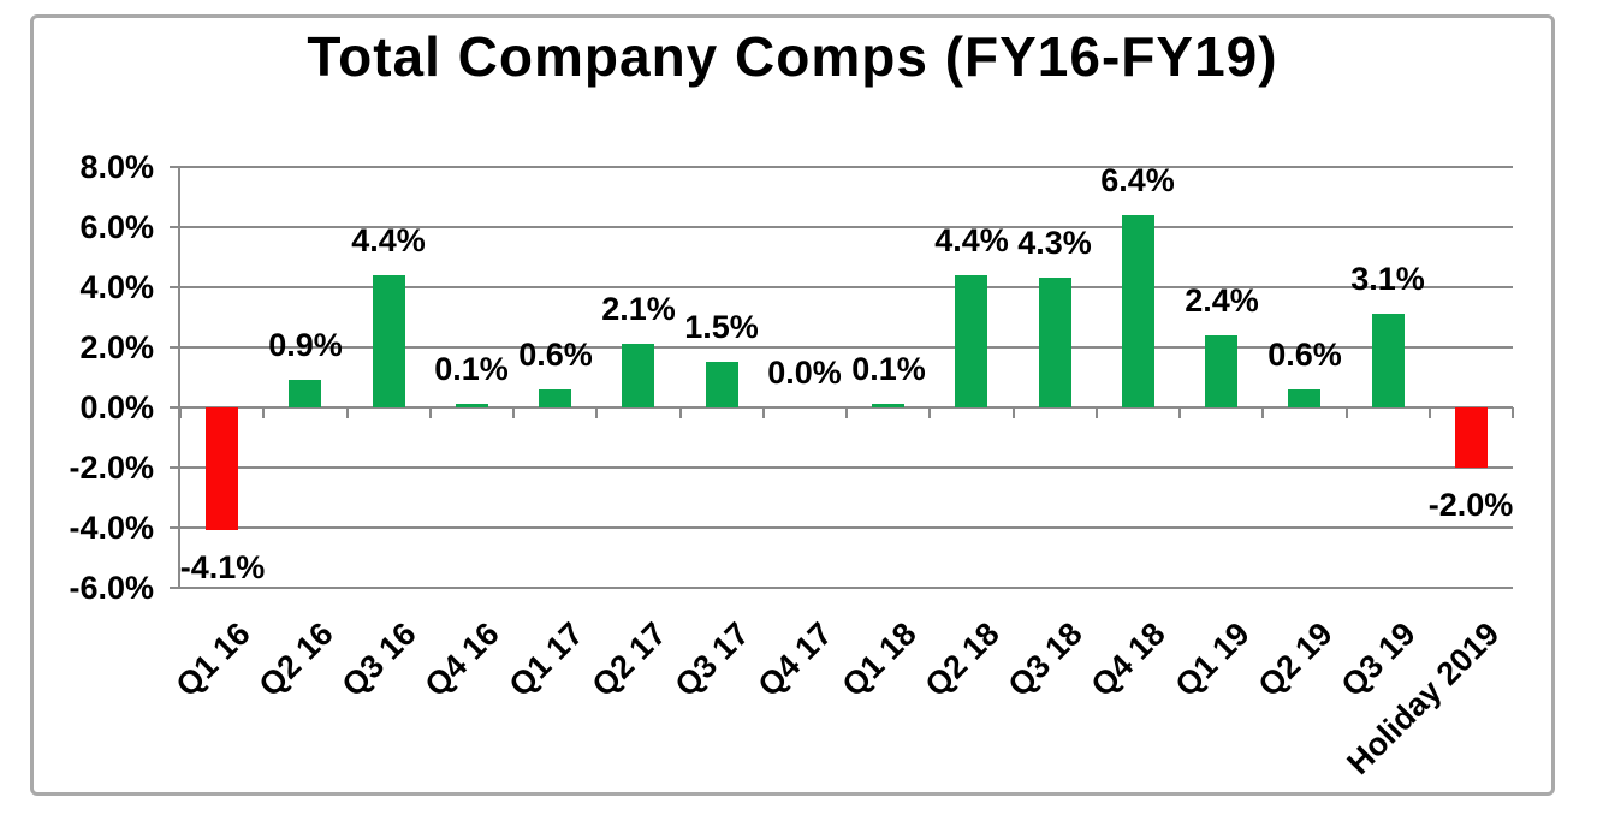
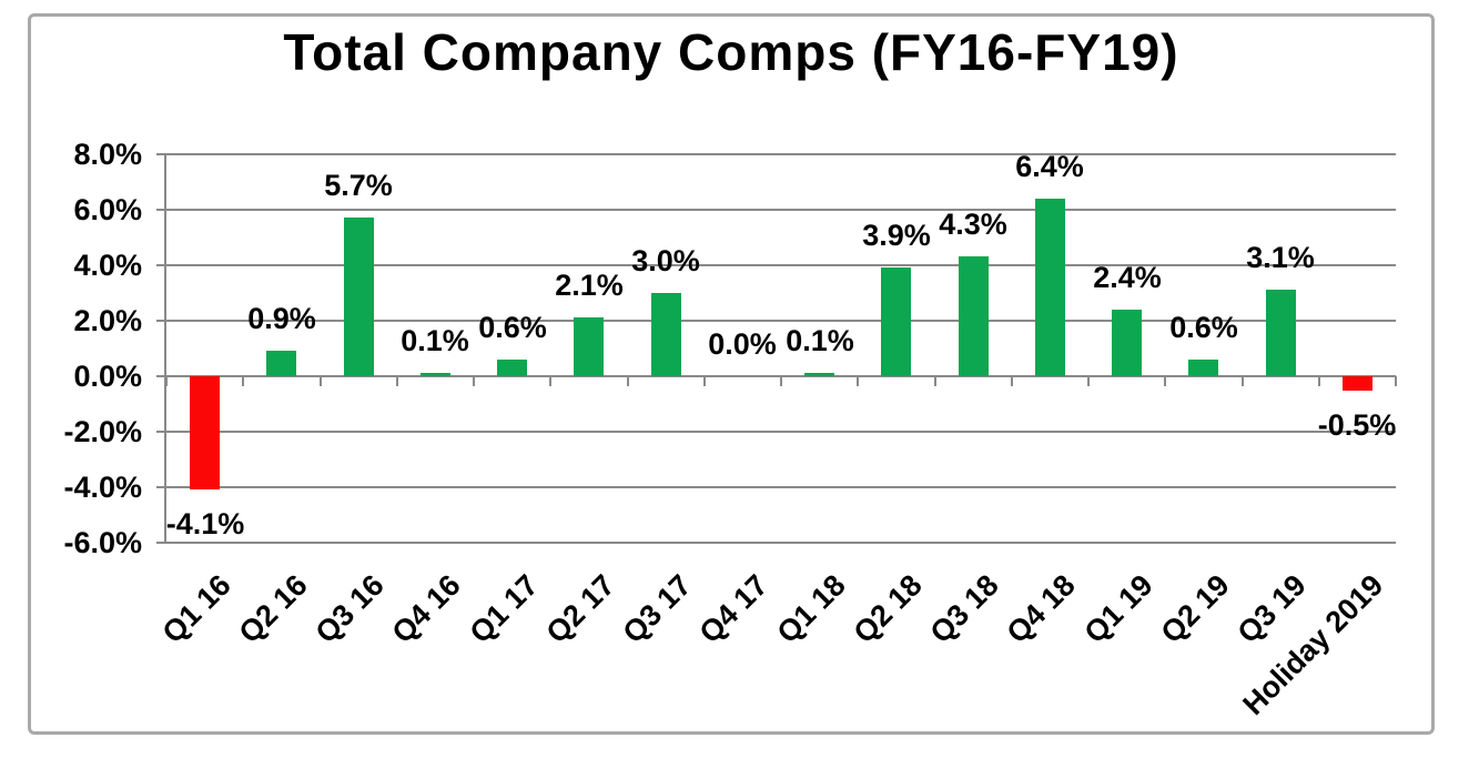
Q3 16: 4.4% -> 5.7%
Q3 17: 1.5% -> 3.0%
Q2 18: 4.4% -> 3.9%
Holiday 2019: -2.0% -> -0.5%
